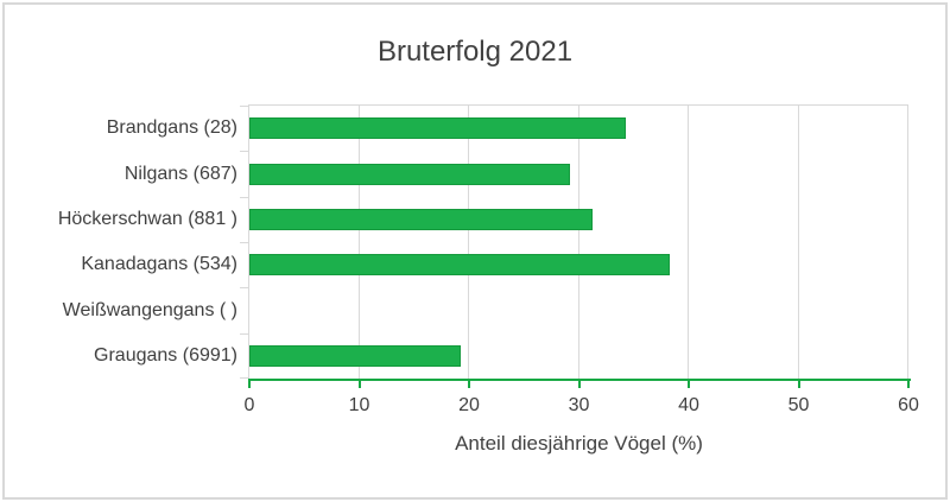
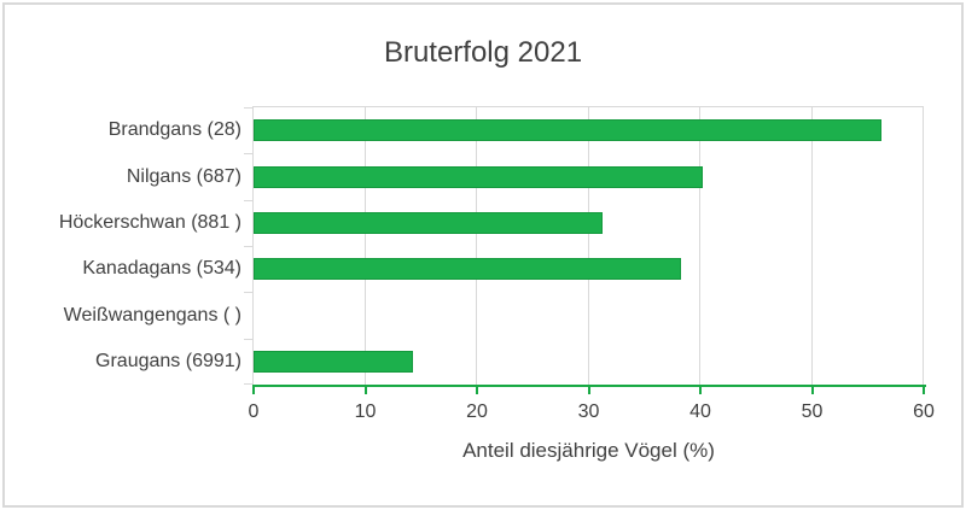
Brandgans (28): 34 -> 56
Nilgans (687): 29 -> 40
Graugans (6991): 19 -> 14
